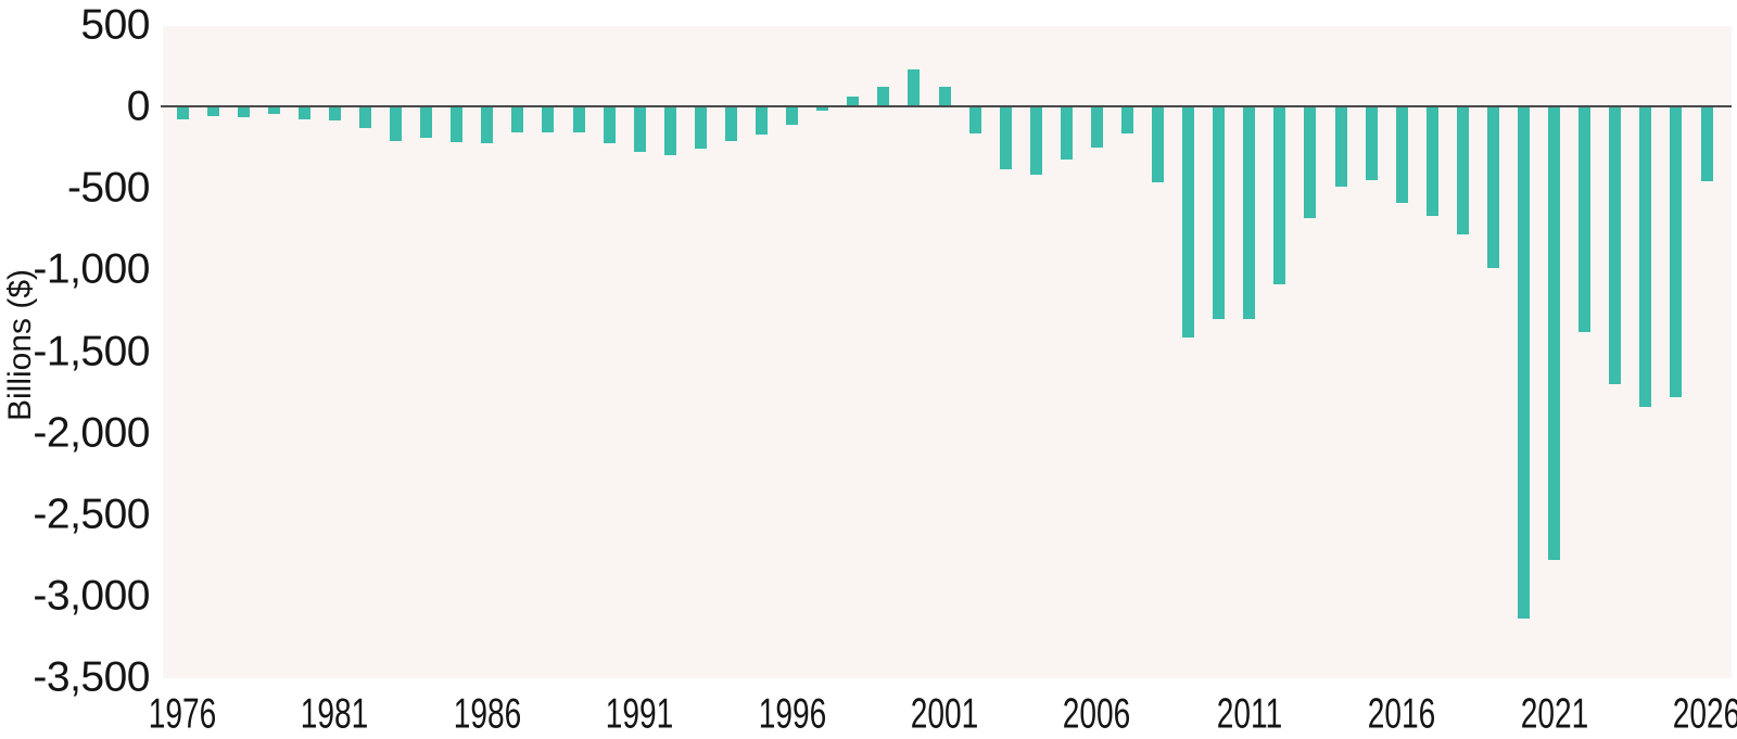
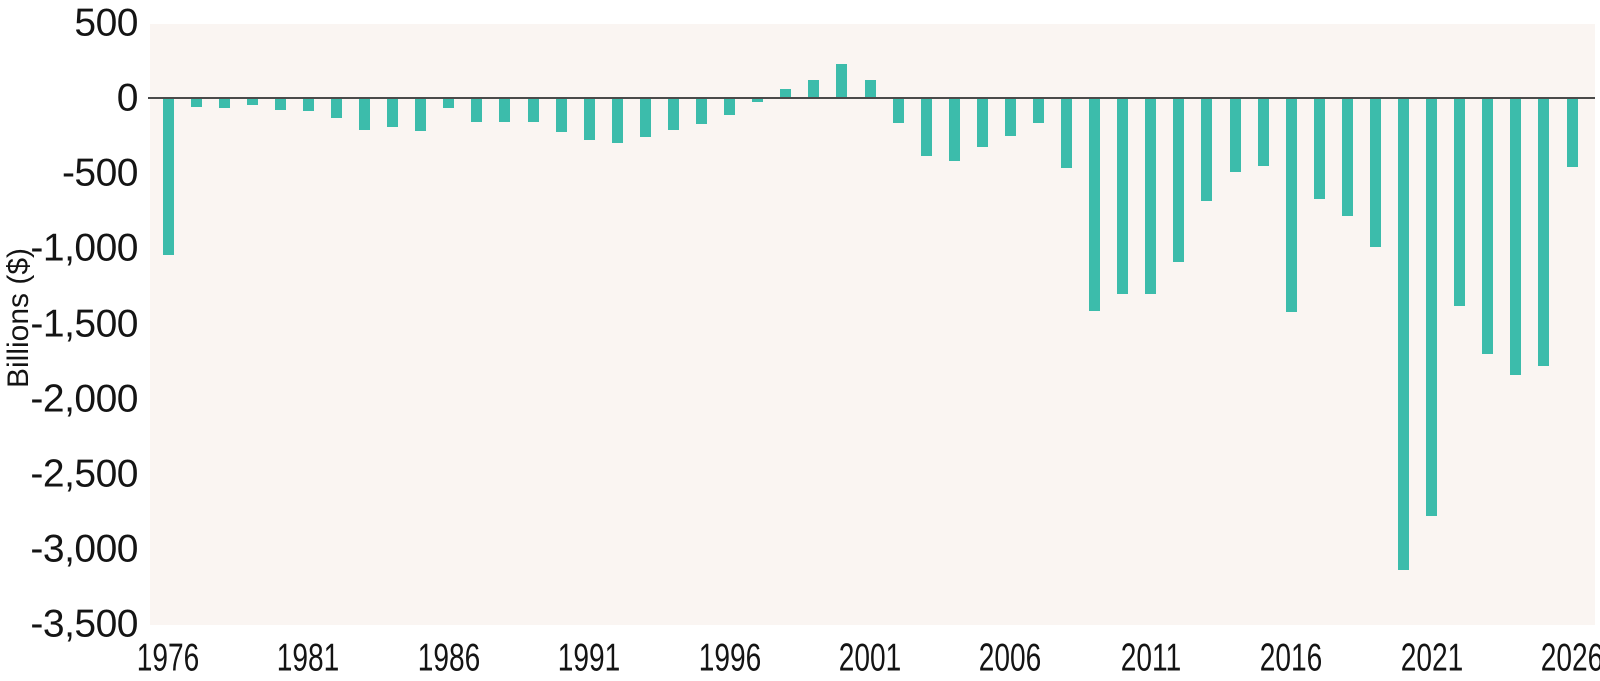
1976: -70 -> -1040
1986: -220 -> -60
2016: -580 -> -1420
